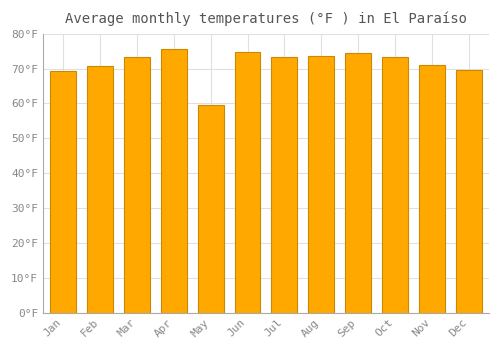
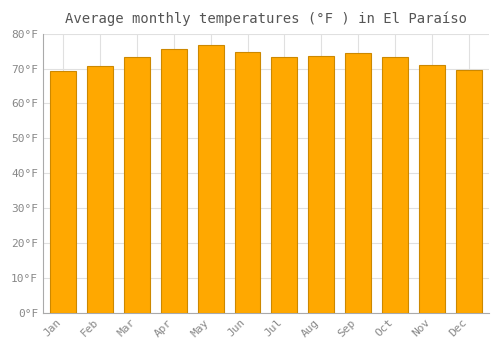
May: 59.5°F -> 76.7°F
